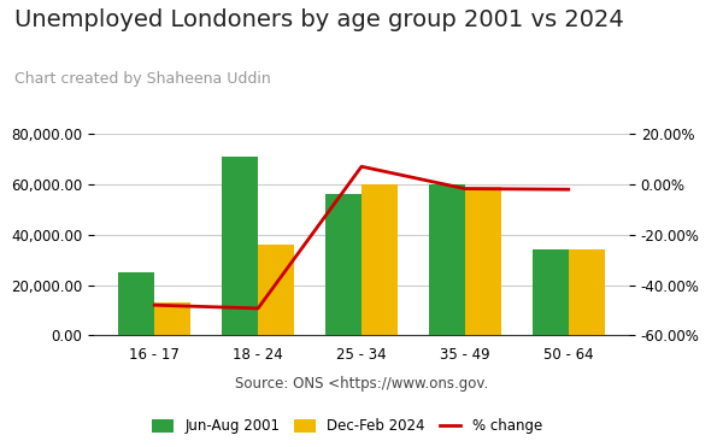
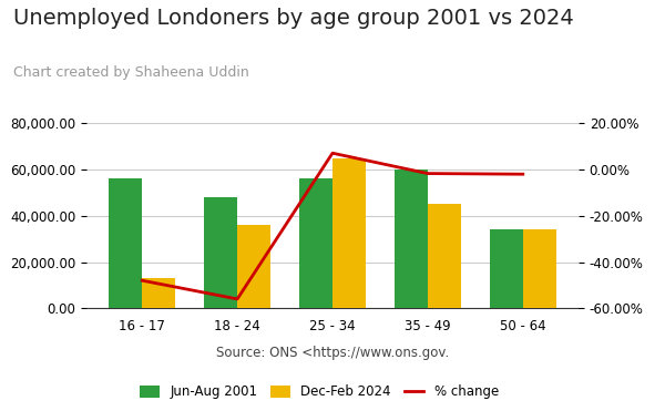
Jun-Aug 2001/16 - 17: 25,000 -> 56,000
Jun-Aug 2001/18 - 24: 71,000 -> 48,000
% change/18 - 24: -49.3% -> -56.0%
Dec-Feb 2024/25 - 34: 60,000 -> 65,000
Dec-Feb 2024/35 - 49: 59,000 -> 45,000
